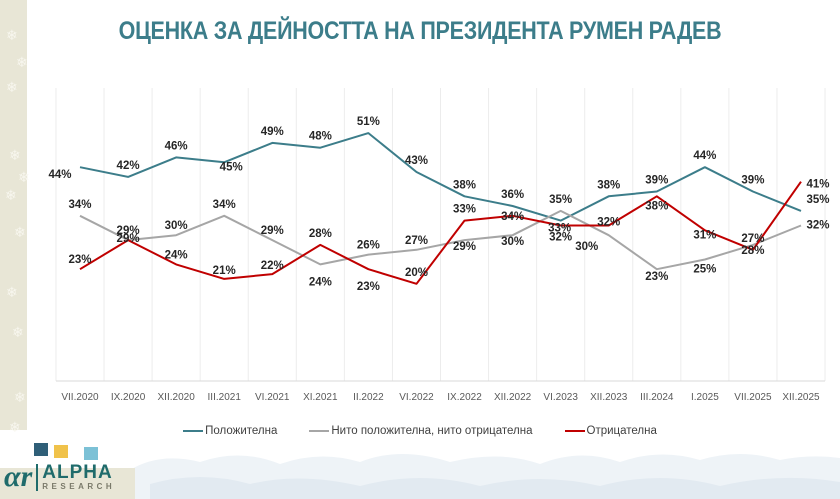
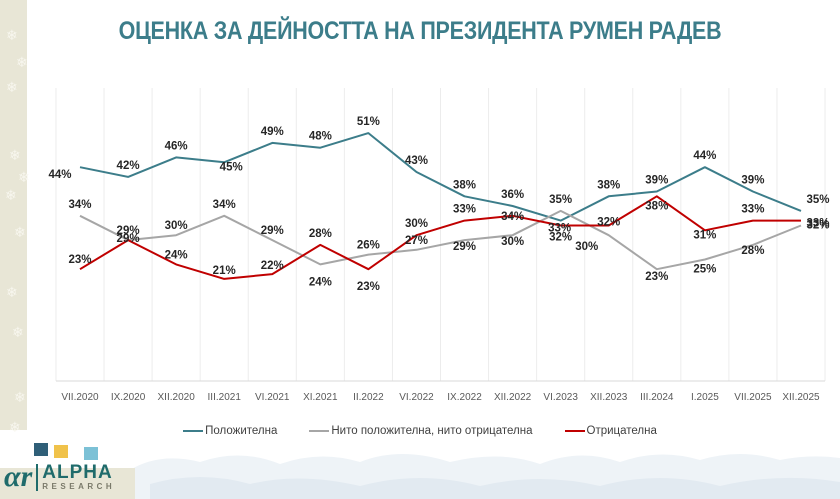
Отрицателна/VI.2022: 20% -> 30%
Отрицателна/VII.2025: 27% -> 33%
Отрицателна/XII.2025: 41% -> 33%
